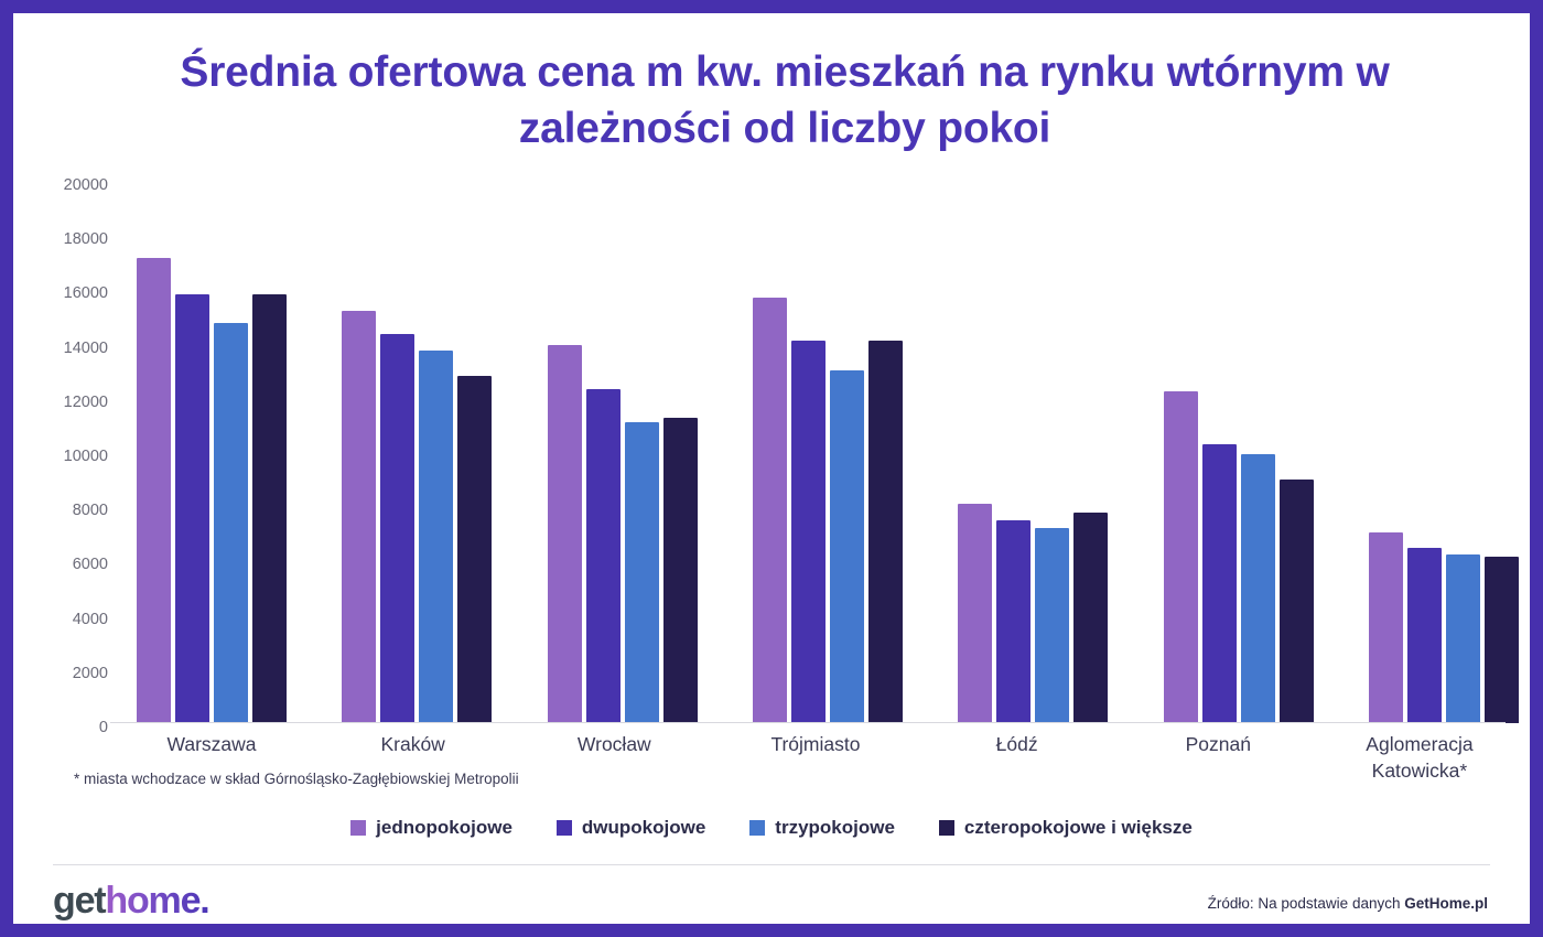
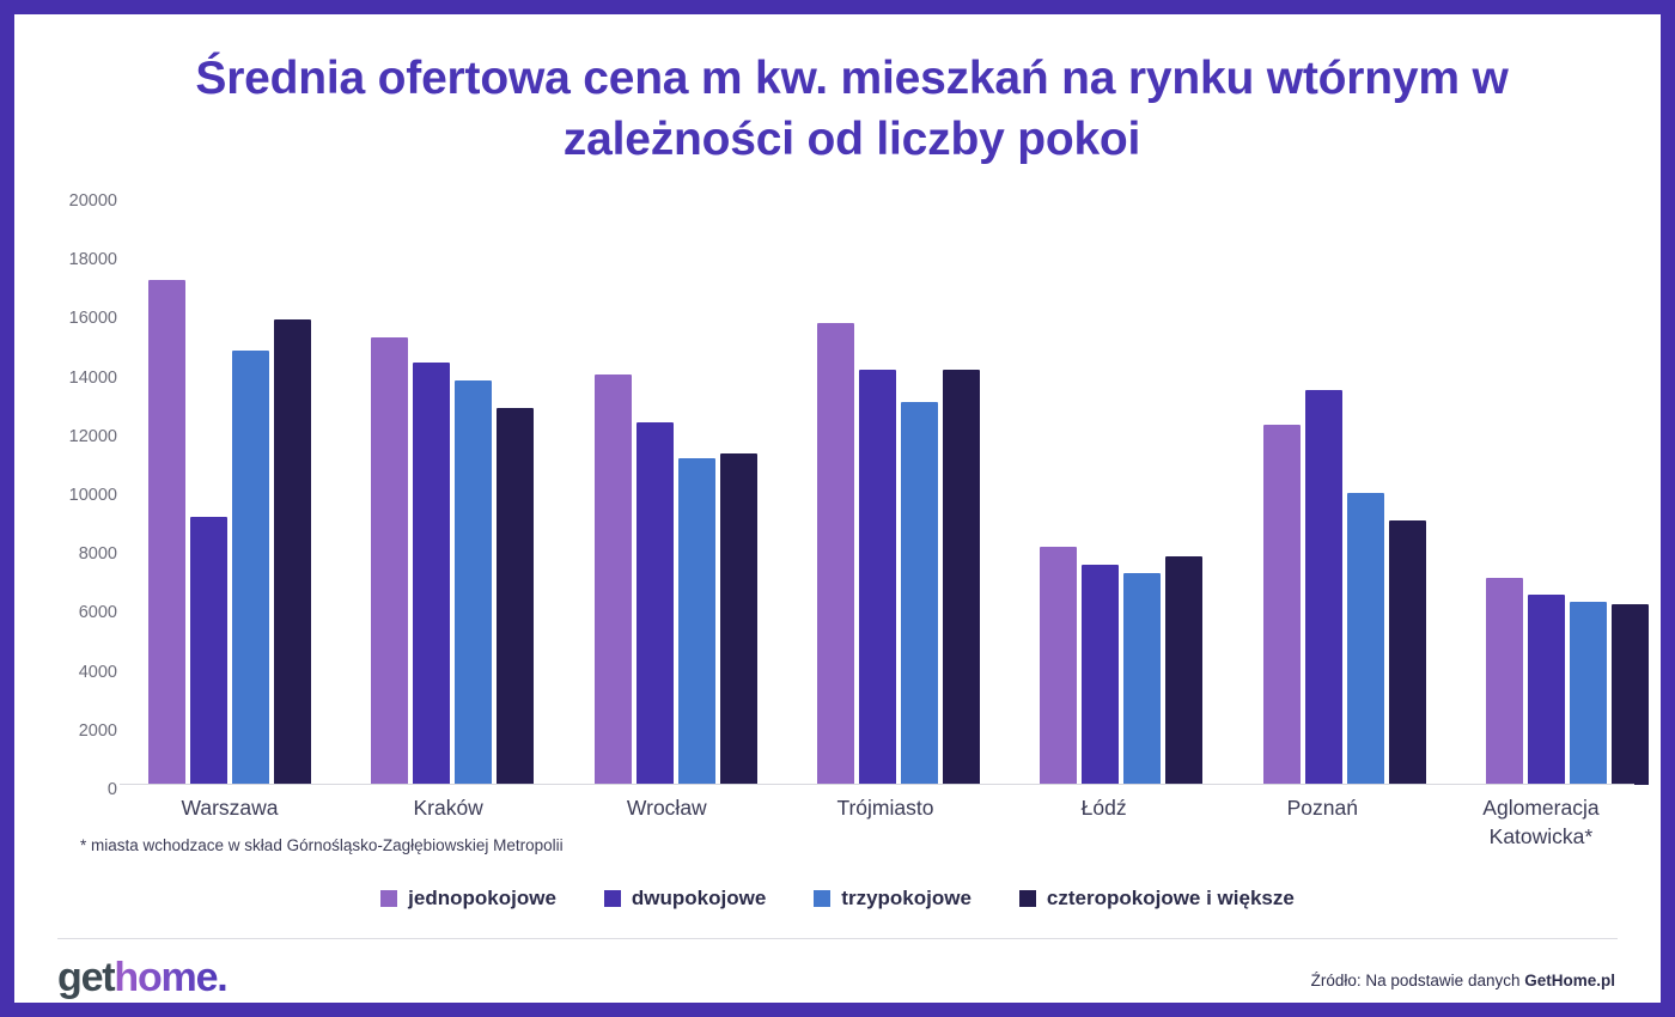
dwupokojowe/Warszawa: 15800 -> 9100
dwupokojowe/Poznań: 10300 -> 13400
